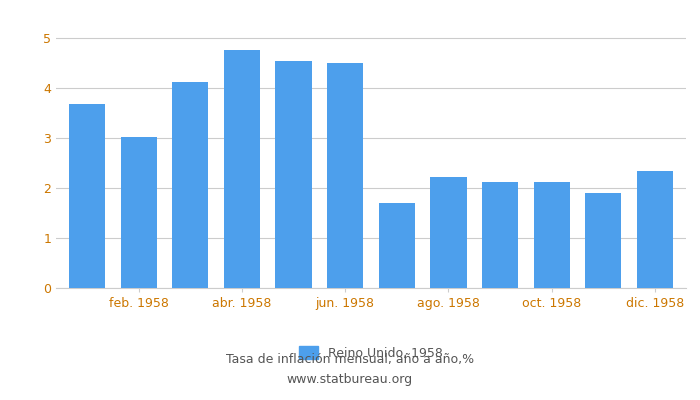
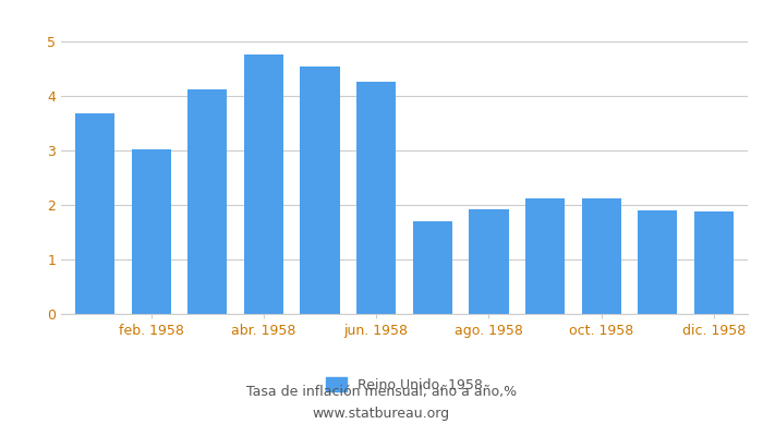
jun. 1958: 4.50 -> 4.26
ago. 1958: 2.22 -> 1.92
dic. 1958: 2.34 -> 1.89
